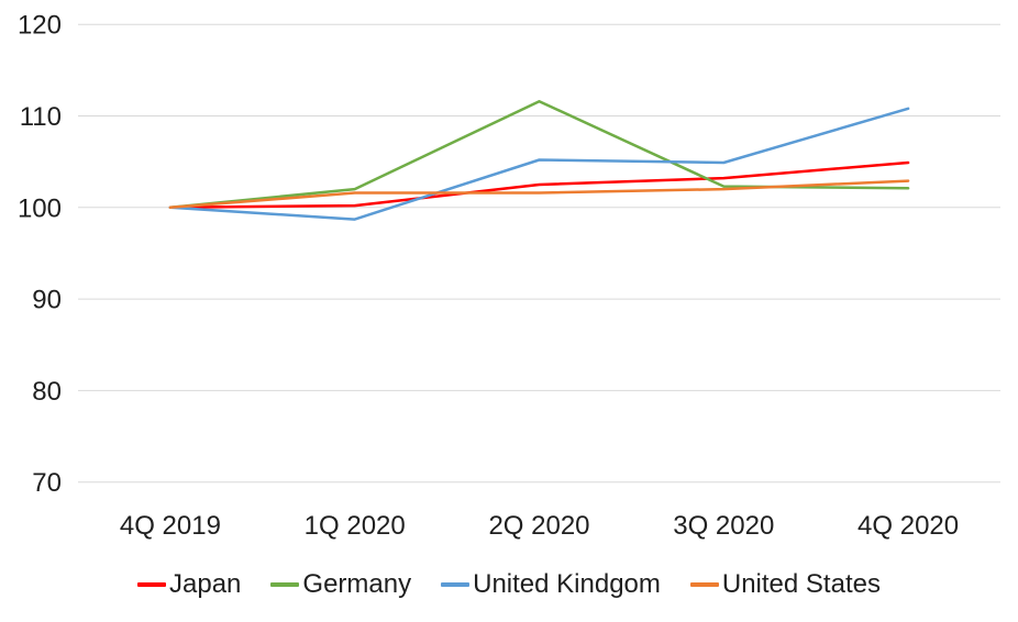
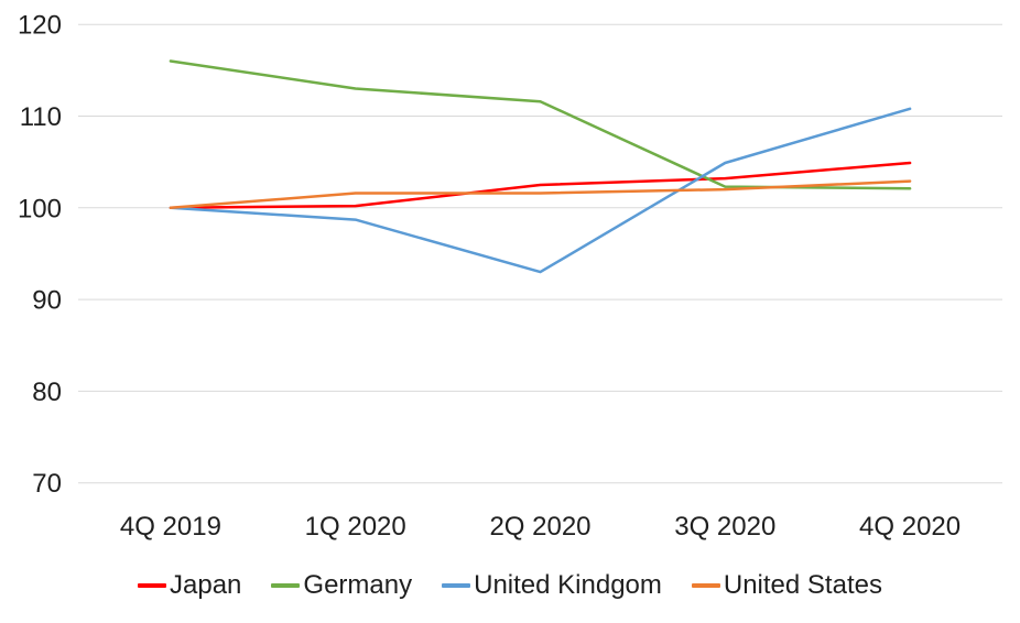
Germany/4Q 2019: 100 -> 116
Germany/1Q 2020: 102 -> 113
United Kindgom/2Q 2020: 105 -> 93
